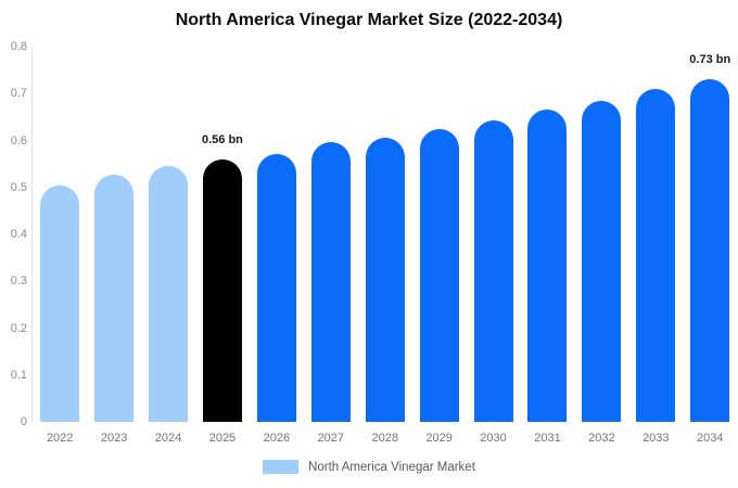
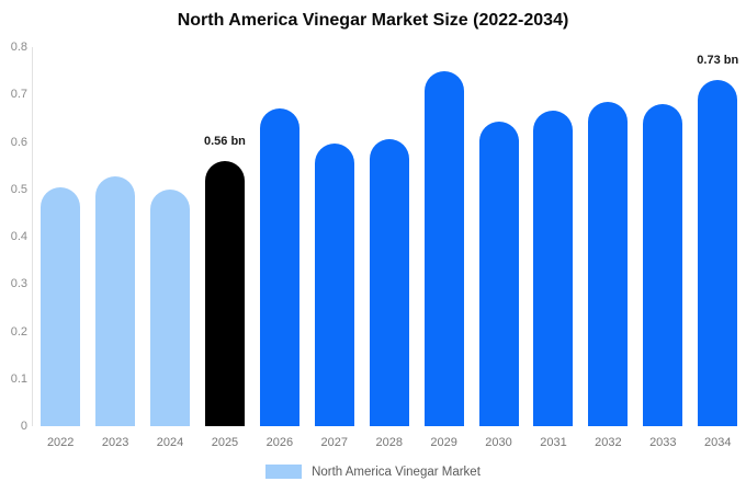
2024: 0.55 -> 0.50
2026: 0.57 -> 0.67
2029: 0.62 -> 0.75
2033: 0.71 -> 0.68
